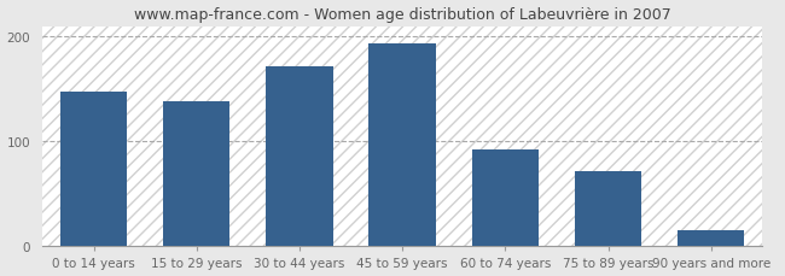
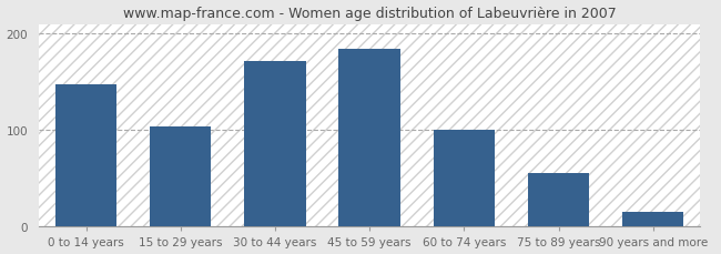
15 to 29 years: 138 -> 104
45 to 59 years: 193 -> 184
60 to 74 years: 92 -> 100
75 to 89 years: 72 -> 56
